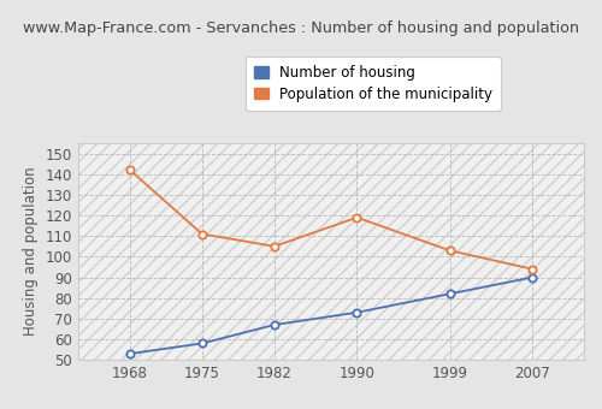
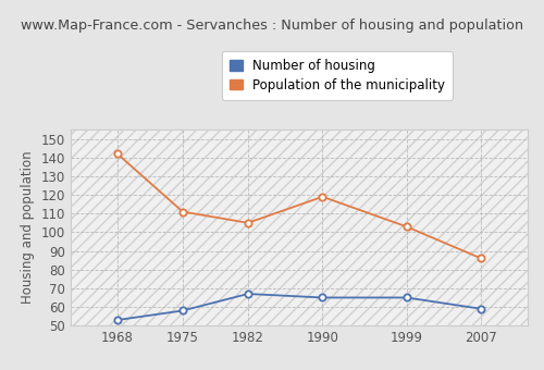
Number of housing/1990: 73 -> 65
Number of housing/1999: 82 -> 65
Number of housing/2007: 90 -> 59
Population of the municipality/2007: 94 -> 86
